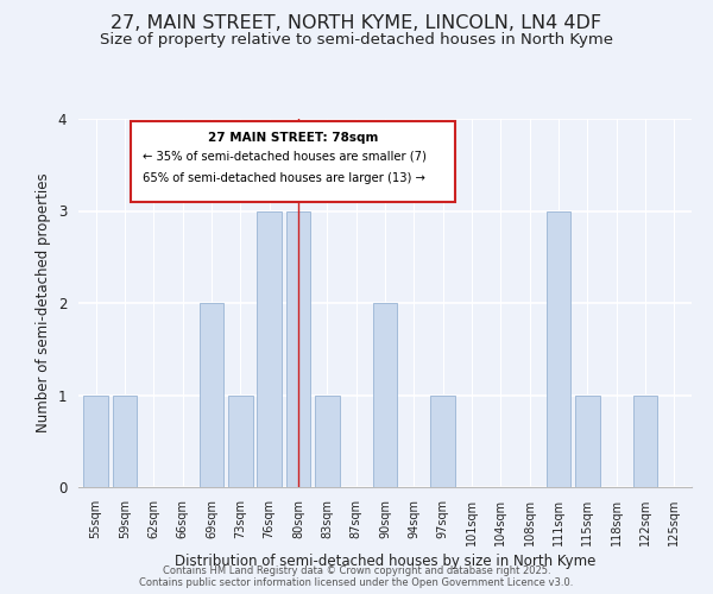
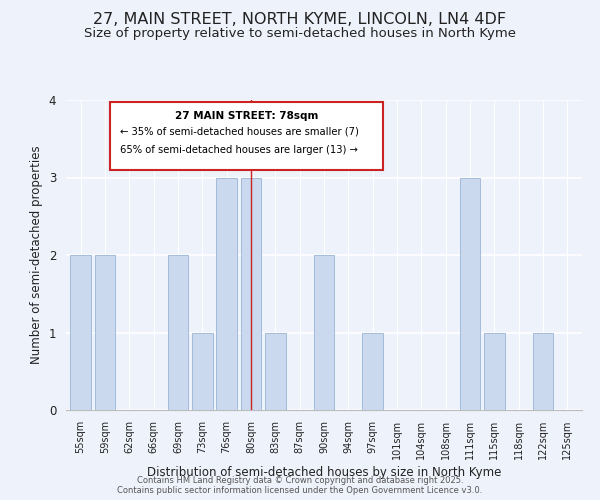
55sqm: 1 -> 2
59sqm: 1 -> 2
